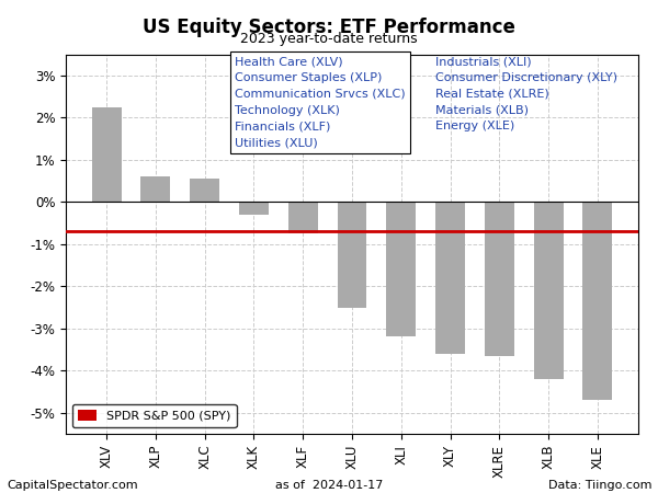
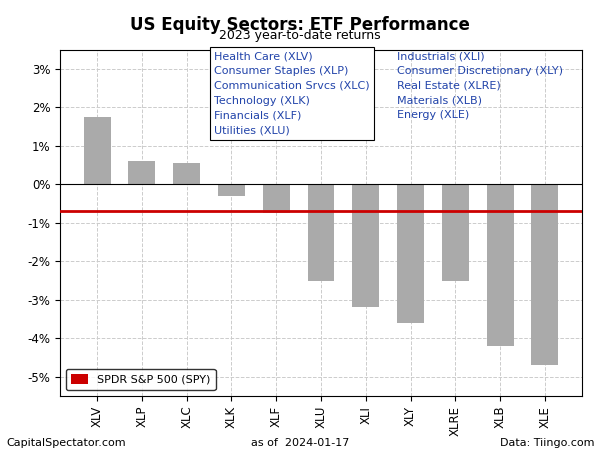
XLV: 2.25% -> 1.75%
XLRE: -3.65% -> -2.50%
